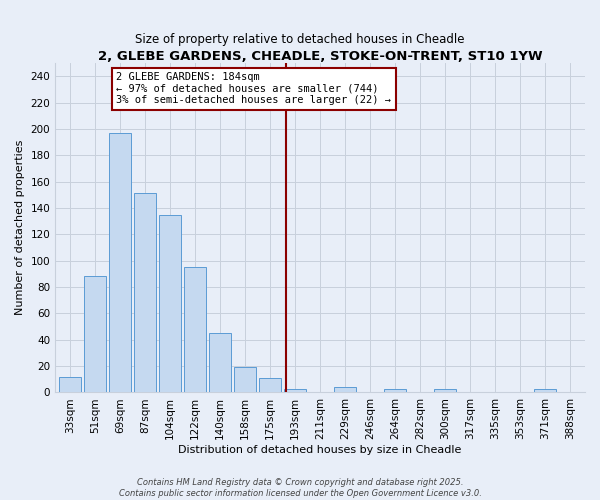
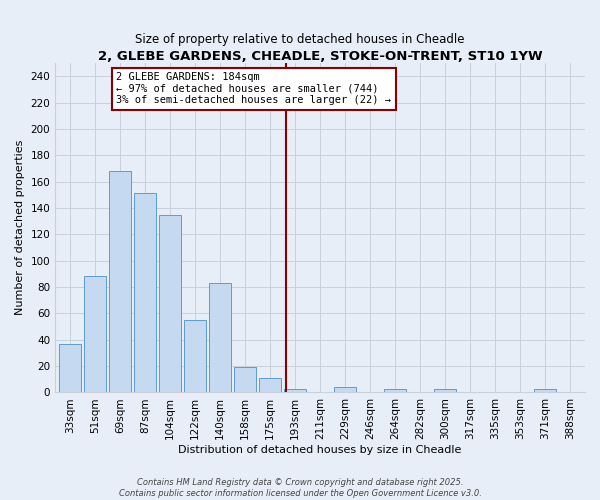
33sqm: 12 -> 37
69sqm: 197 -> 168
122sqm: 95 -> 55
140sqm: 45 -> 83
